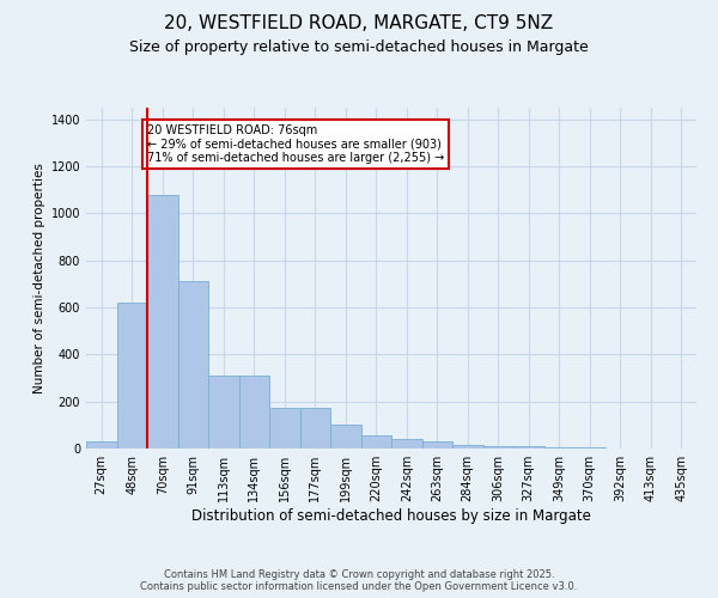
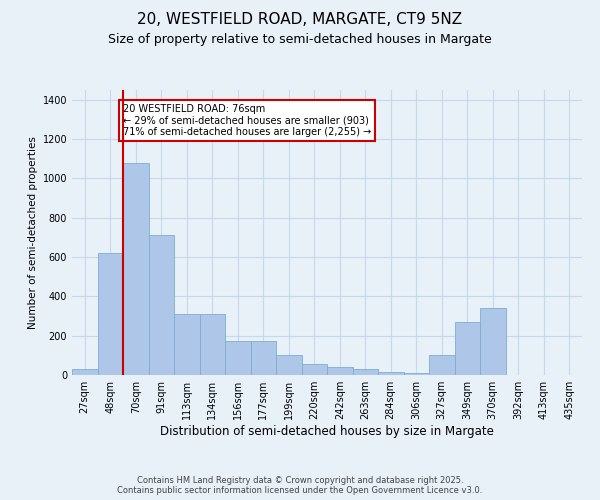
327sqm: 10 -> 100
349sqm: 0 -> 270
370sqm: 0 -> 340
